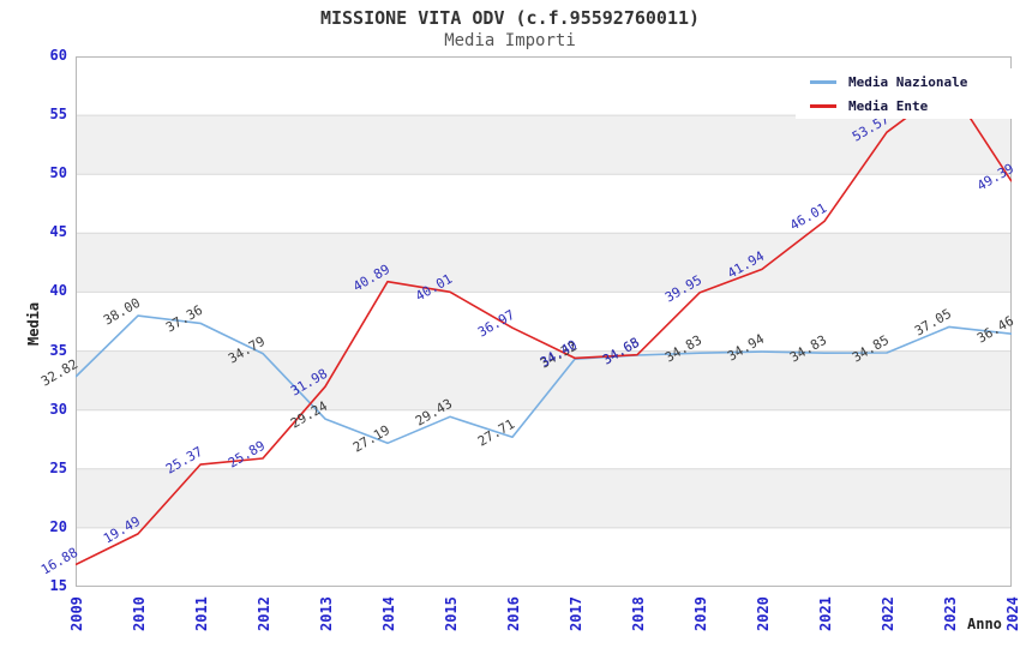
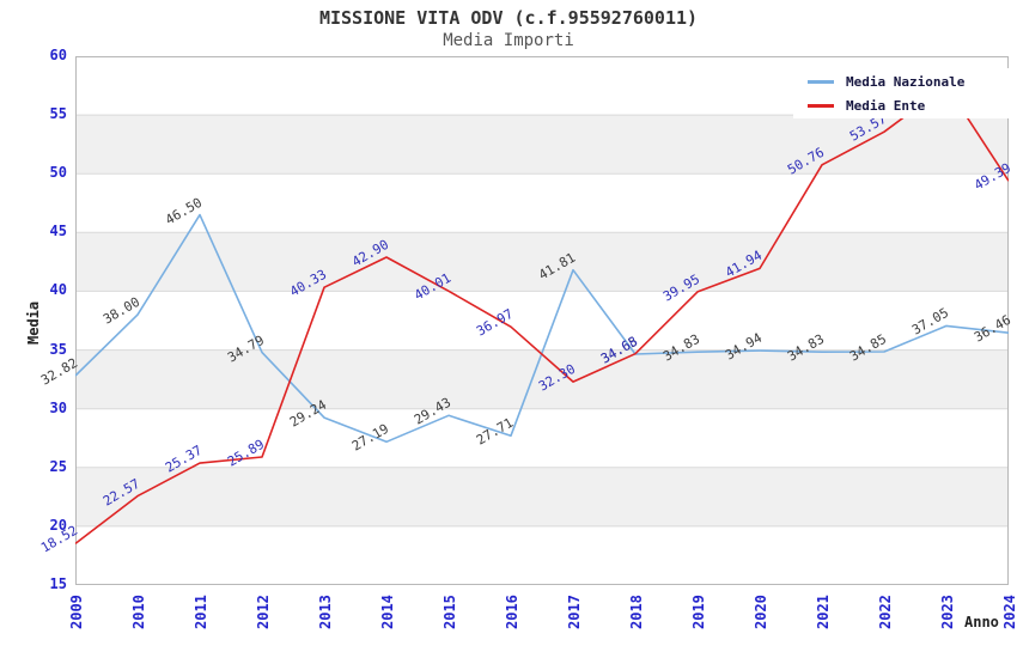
Media Ente/2009: 16.88 -> 18.52
Media Ente/2010: 19.49 -> 22.57
Media Nazionale/2011: 37.36 -> 46.50
Media Ente/2013: 31.98 -> 40.33
Media Ente/2014: 40.89 -> 42.90
Media Nazionale/2017: 34.32 -> 41.81
Media Ente/2017: 34.40 -> 32.30
Media Ente/2021: 46.01 -> 50.76
